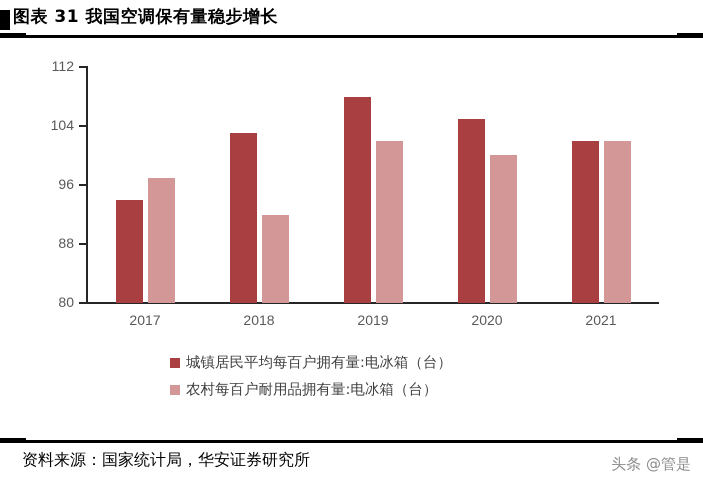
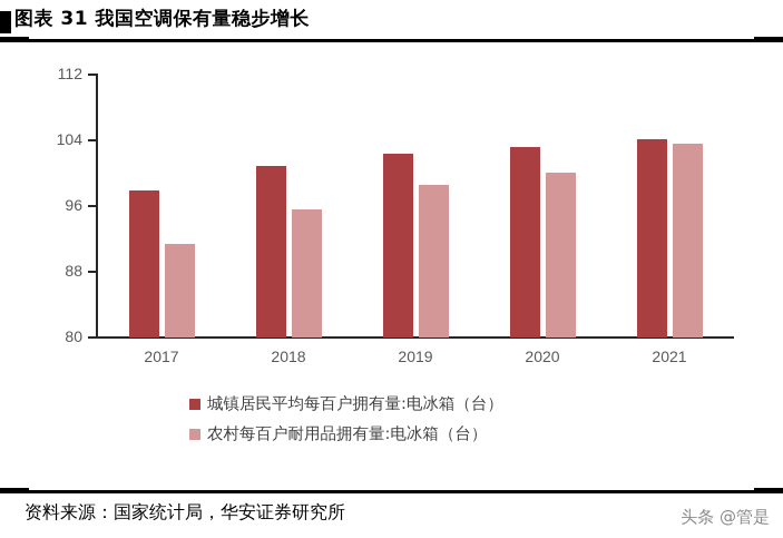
城镇居民平均每百户拥有量:电冰箱（台）/2017: 94 -> 98
农村每百户耐用品拥有量:电冰箱（台）/2017: 97 -> 91
城镇居民平均每百户拥有量:电冰箱（台）/2018: 103 -> 101
农村每百户耐用品拥有量:电冰箱（台）/2018: 92 -> 96
城镇居民平均每百户拥有量:电冰箱（台）/2019: 108 -> 102
农村每百户耐用品拥有量:电冰箱（台）/2019: 102 -> 99
城镇居民平均每百户拥有量:电冰箱（台）/2020: 105 -> 103
城镇居民平均每百户拥有量:电冰箱（台）/2021: 102 -> 104
农村每百户耐用品拥有量:电冰箱（台）/2021: 102 -> 104
